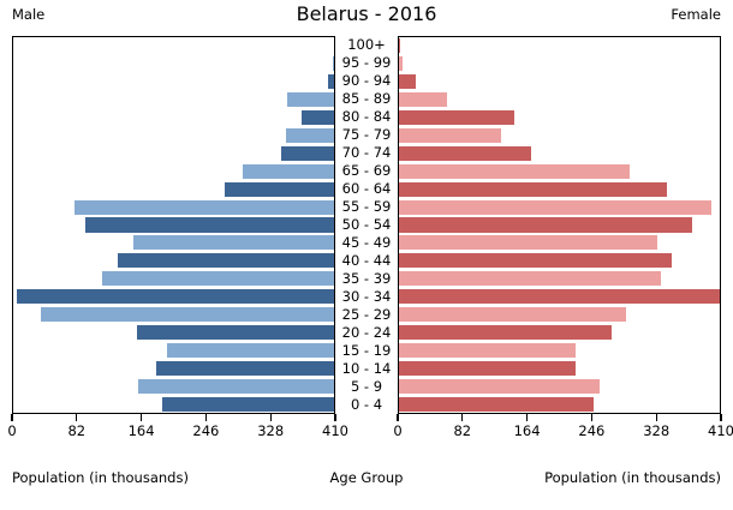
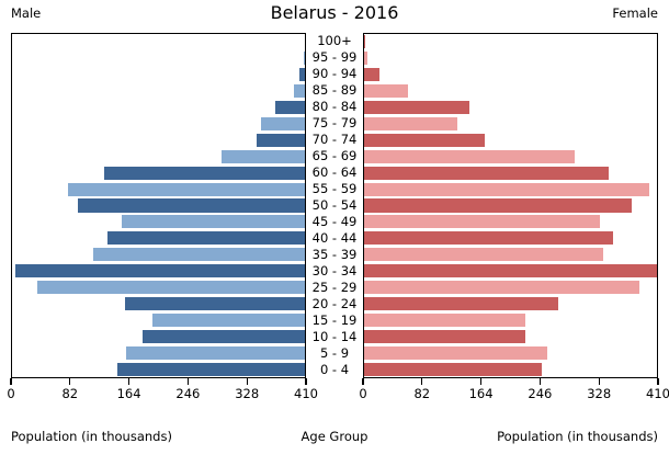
Male/85 - 89: 60 -> 20
Male/60 - 64: 140 -> 280
Female/25 - 29: 290 -> 380
Male/0 - 4: 220 -> 260
